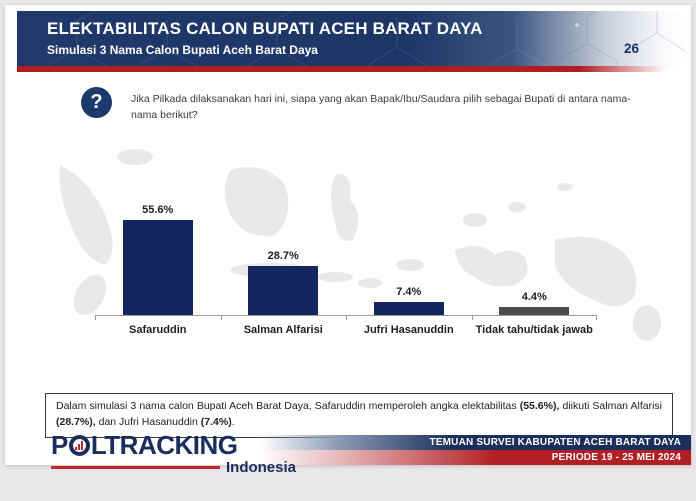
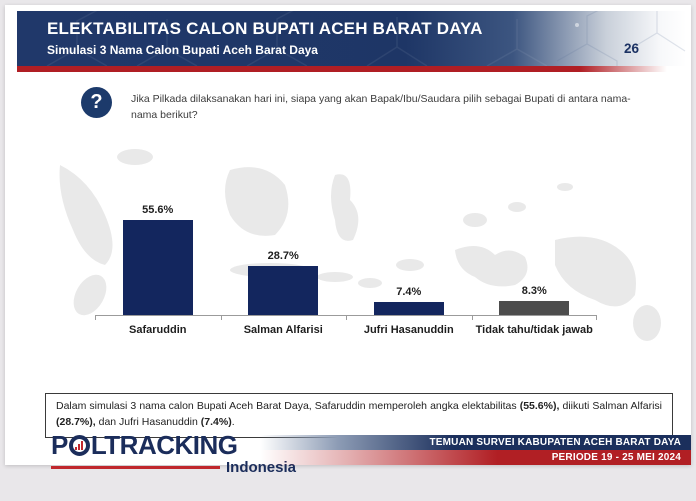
Tidak tahu/tidak jawab: 4.4% -> 8.3%
